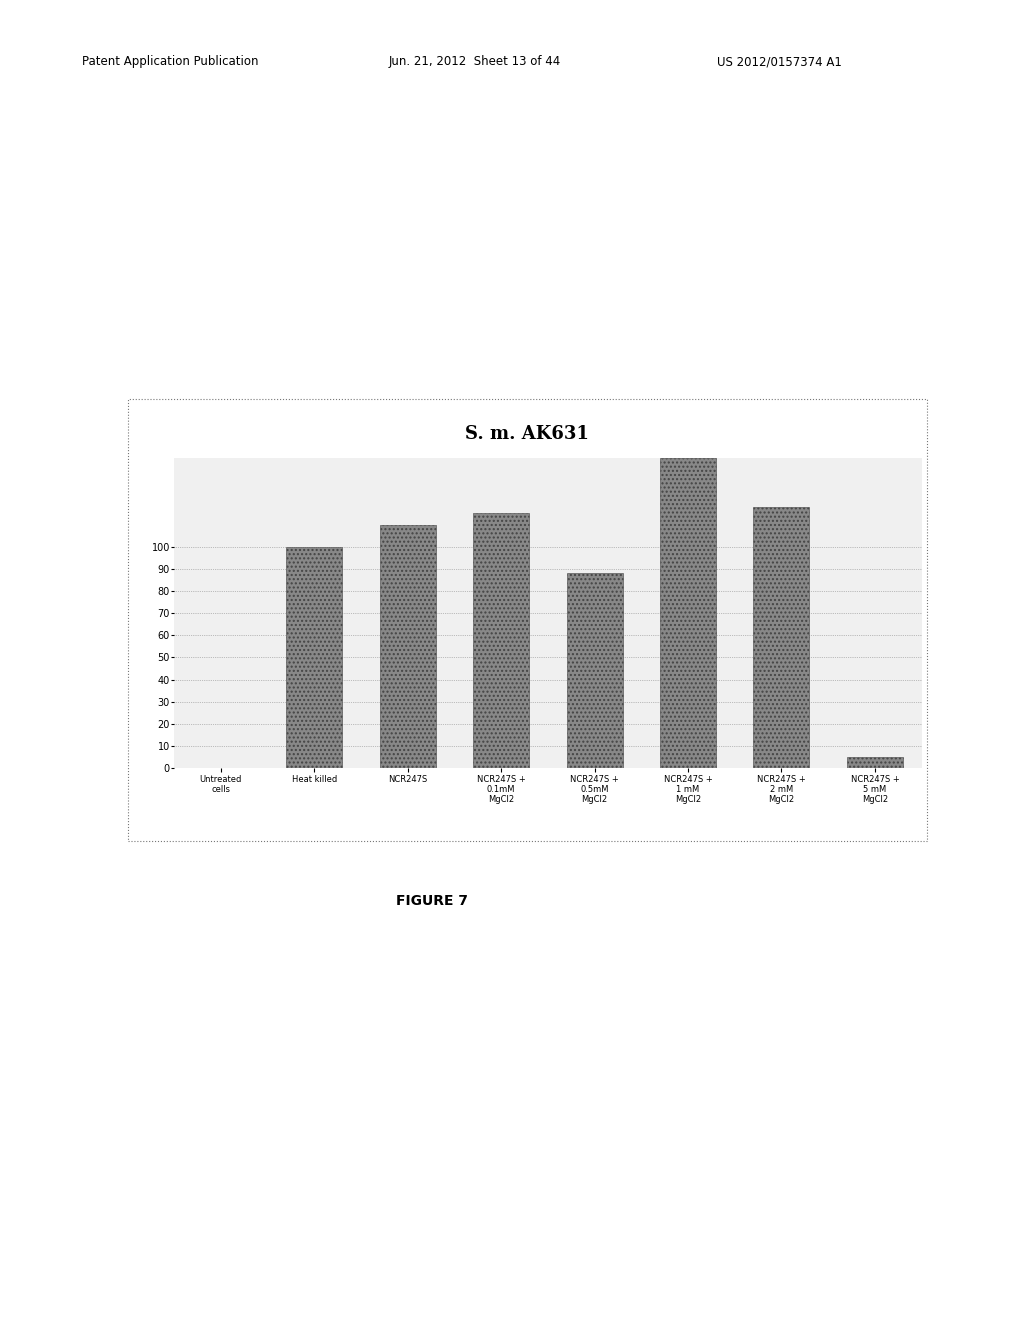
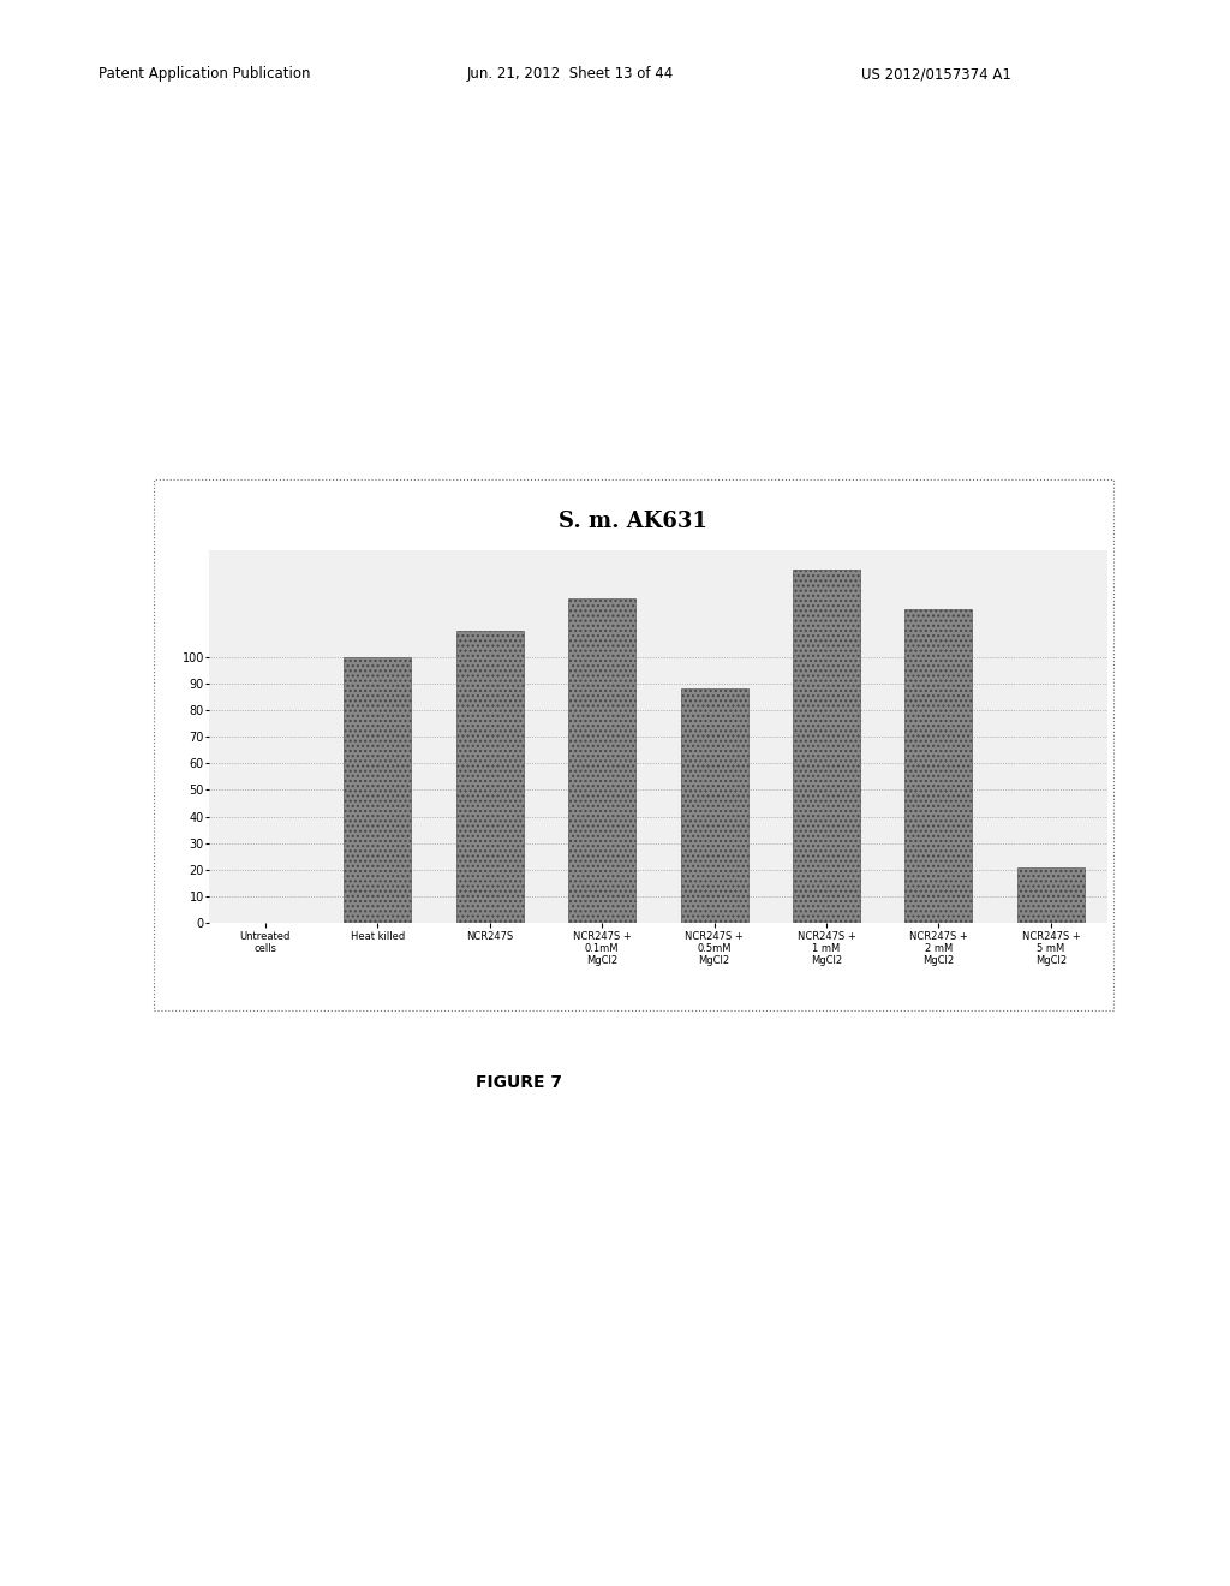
NCR247S + 0.1mM MgCl2: 115 -> 122
NCR247S + 1 mM MgCl2: 140 -> 133
NCR247S + 5 mM MgCl2: 5 -> 21
